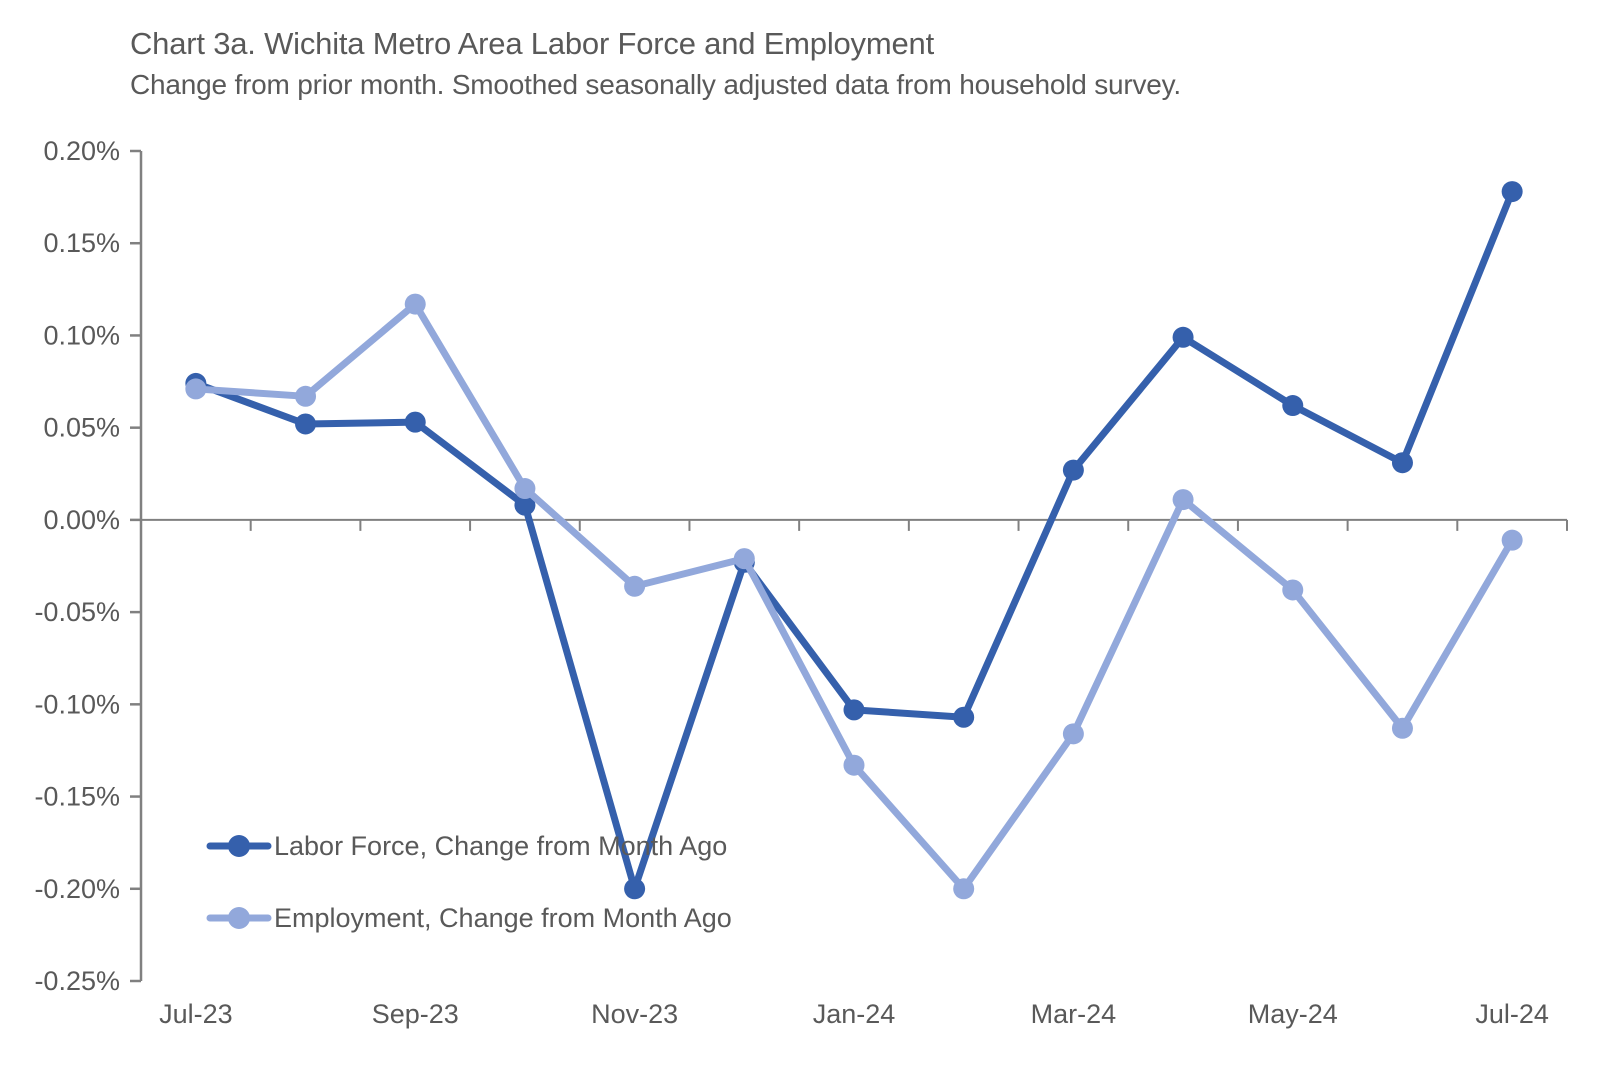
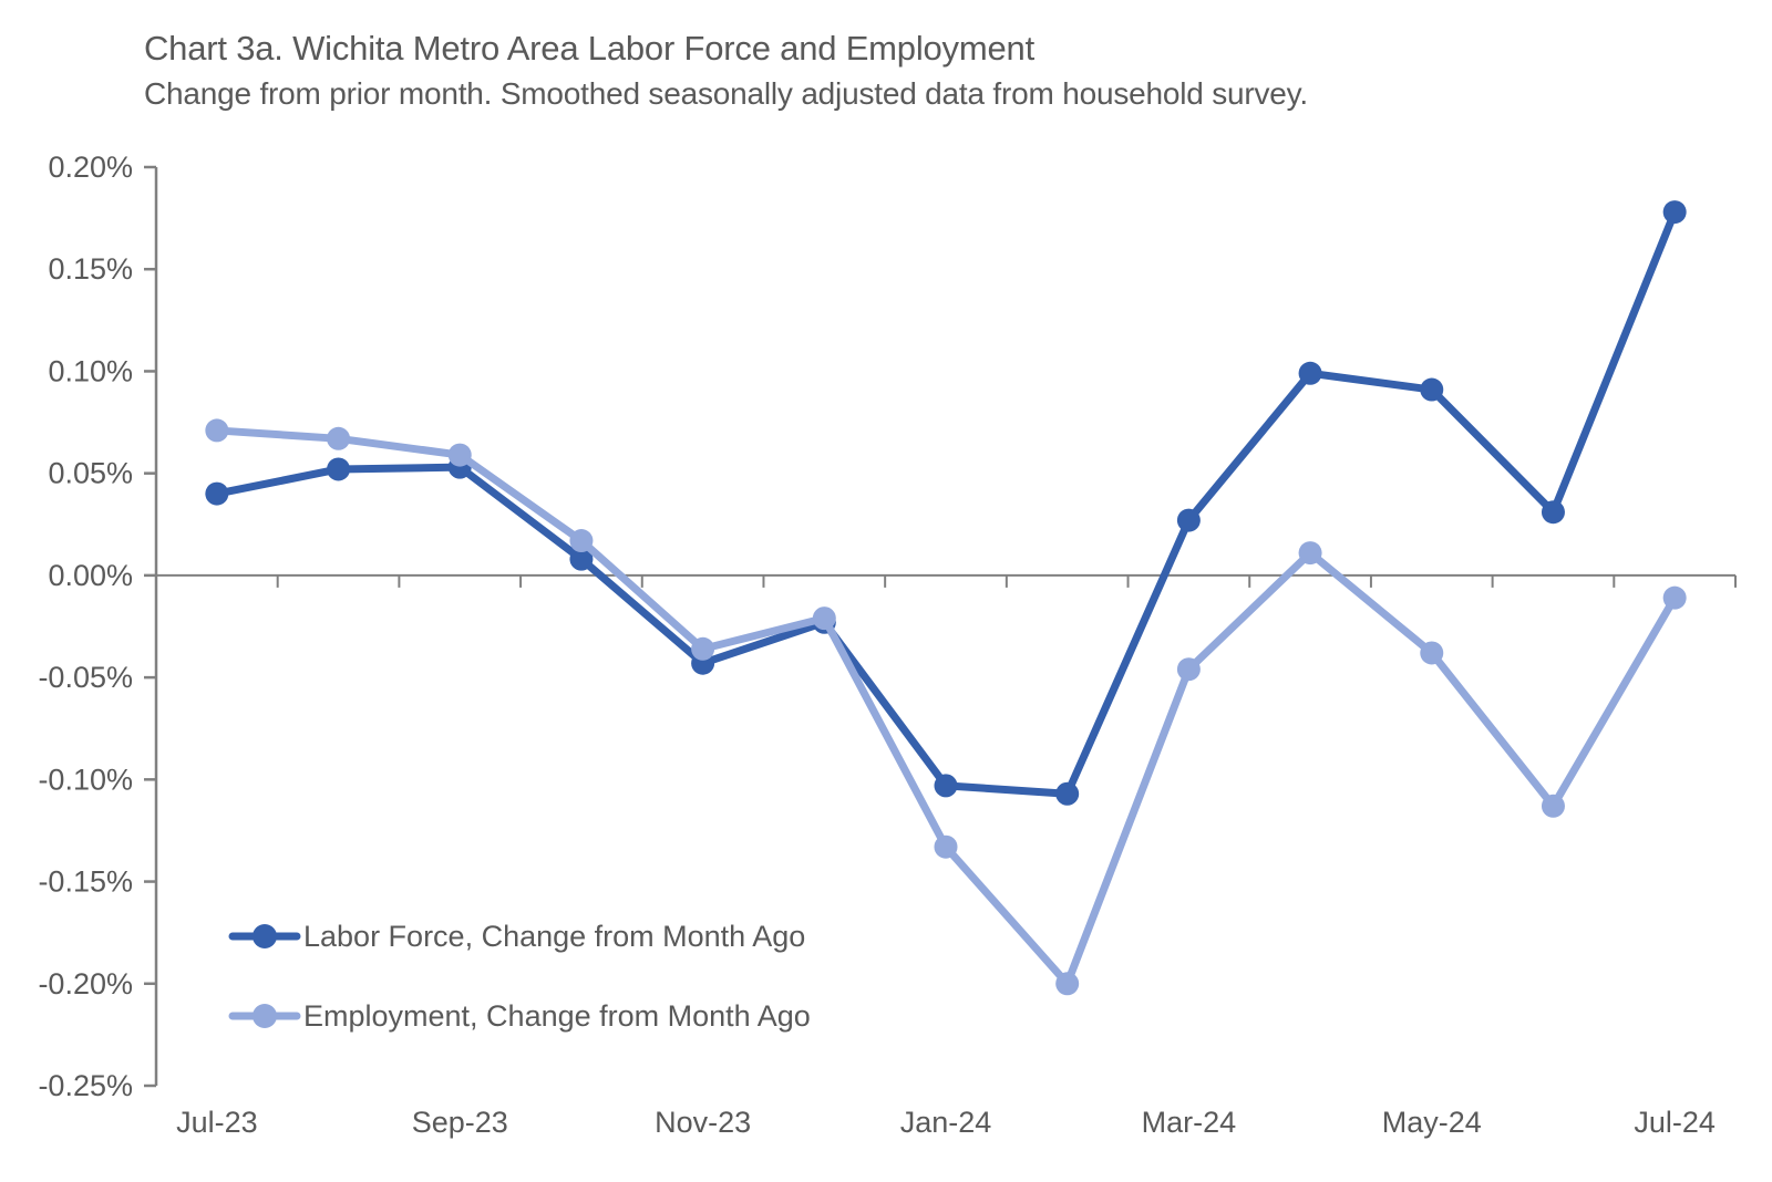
Labor Force, Change from Month Ago/Jul-23: 0.074% -> 0.040%
Employment, Change from Month Ago/Sep-23: 0.117% -> 0.059%
Labor Force, Change from Month Ago/Nov-23: -0.200% -> -0.043%
Employment, Change from Month Ago/Mar-24: -0.116% -> -0.046%
Labor Force, Change from Month Ago/May-24: 0.062% -> 0.091%
